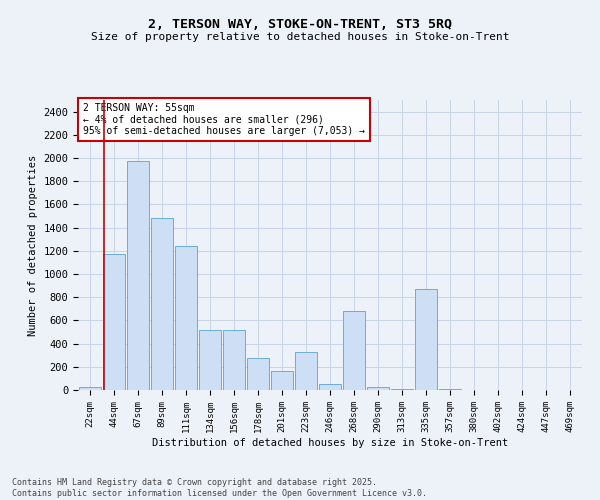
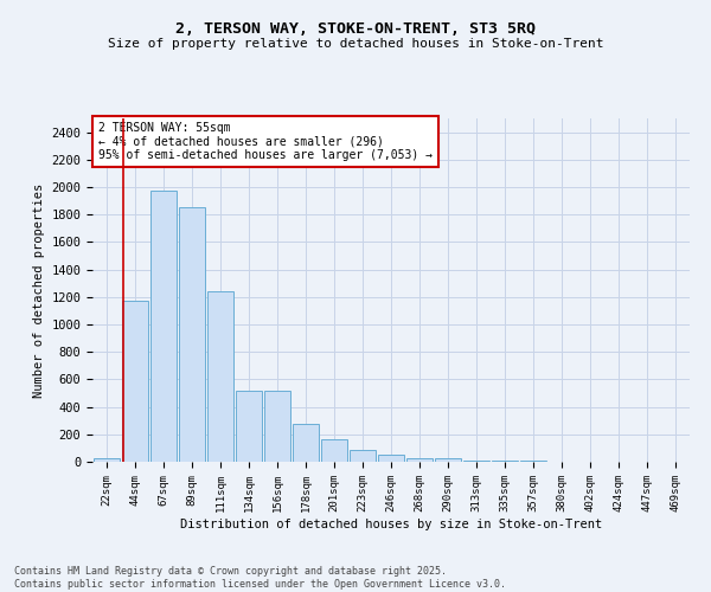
89sqm: 1480 -> 1850
223sqm: 330 -> 90
268sqm: 680 -> 30
335sqm: 870 -> 0
